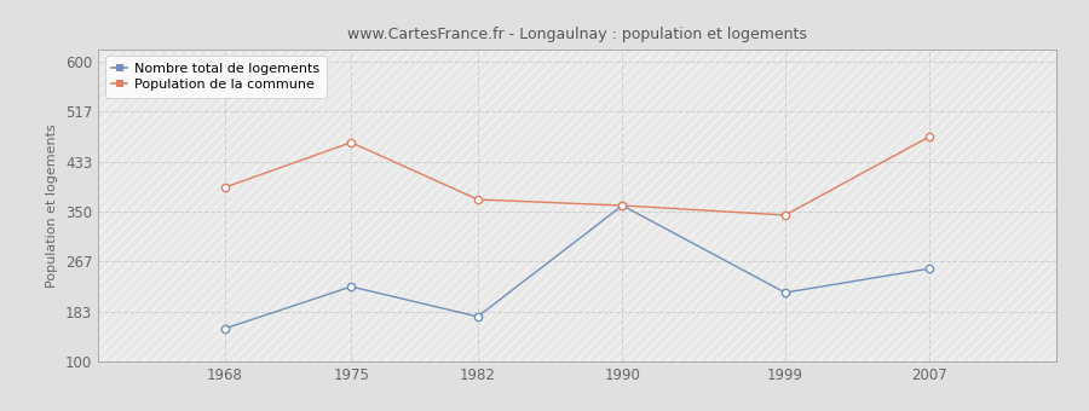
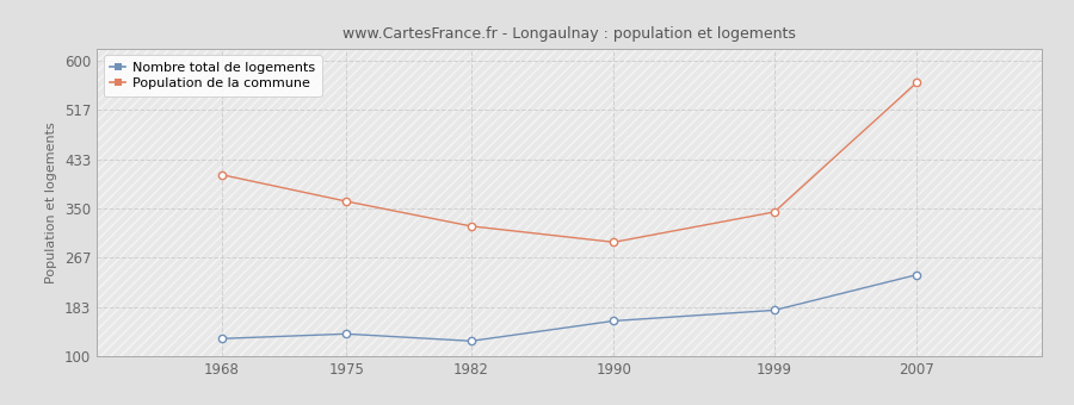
Nombre total de logements/1968: 155 -> 130
Population de la commune/1968: 390 -> 407
Nombre total de logements/1975: 225 -> 138
Population de la commune/1975: 465 -> 362
Nombre total de logements/1982: 175 -> 126
Population de la commune/1982: 370 -> 320
Nombre total de logements/1990: 360 -> 160
Population de la commune/1990: 360 -> 293
Nombre total de logements/1999: 215 -> 178
Nombre total de logements/2007: 255 -> 238
Population de la commune/2007: 475 -> 563
